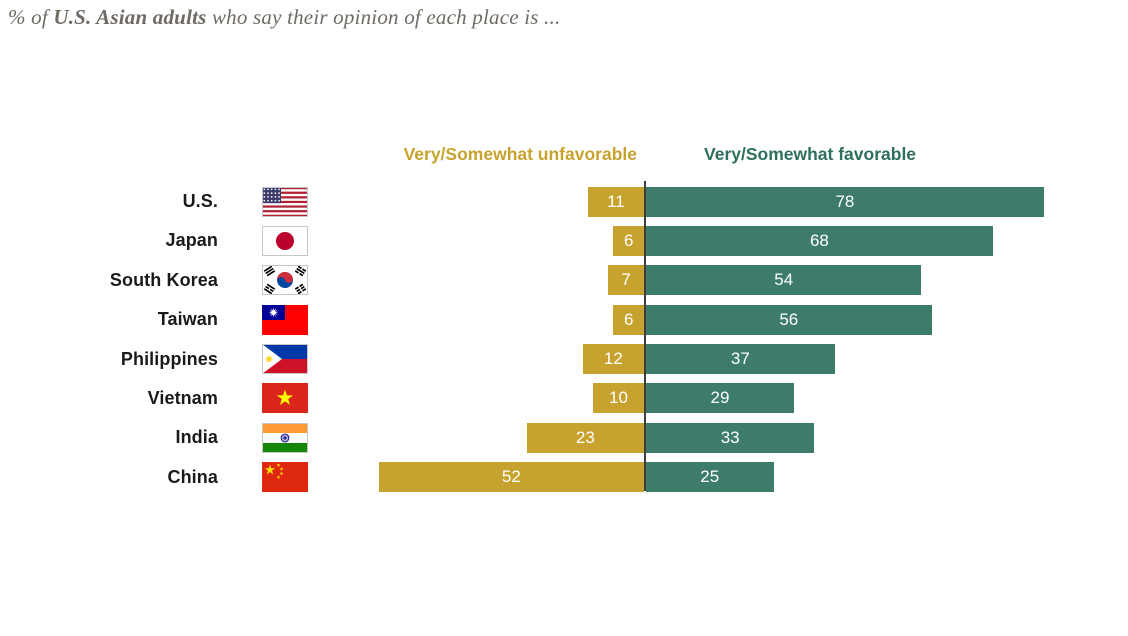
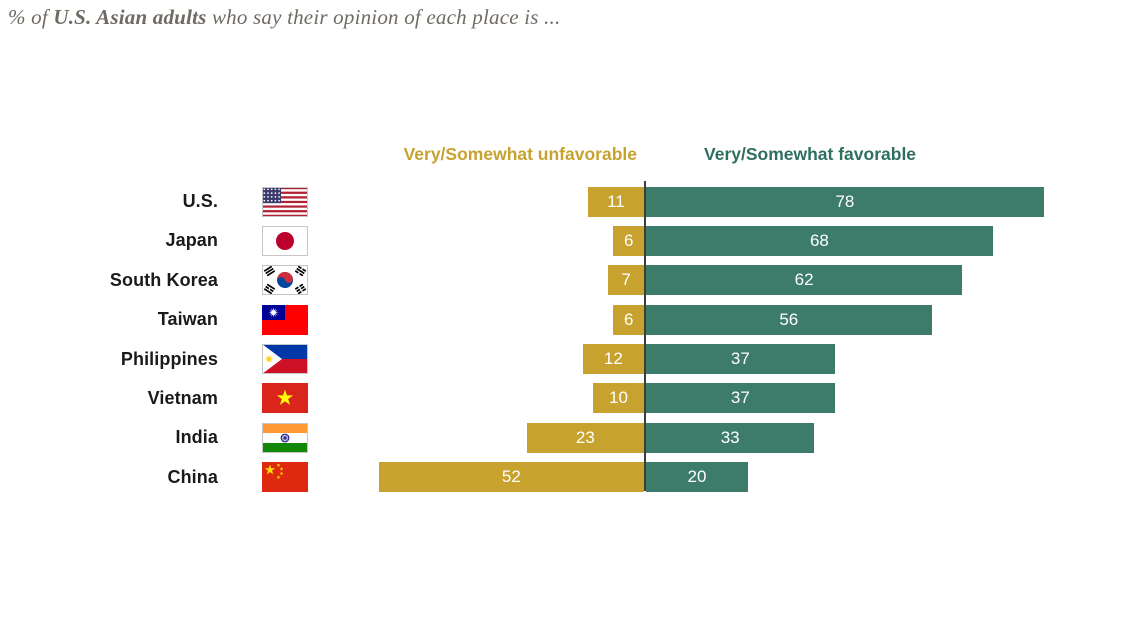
Very/Somewhat favorable/South Korea: 54 -> 62
Very/Somewhat favorable/Vietnam: 29 -> 37
Very/Somewhat favorable/China: 25 -> 20
